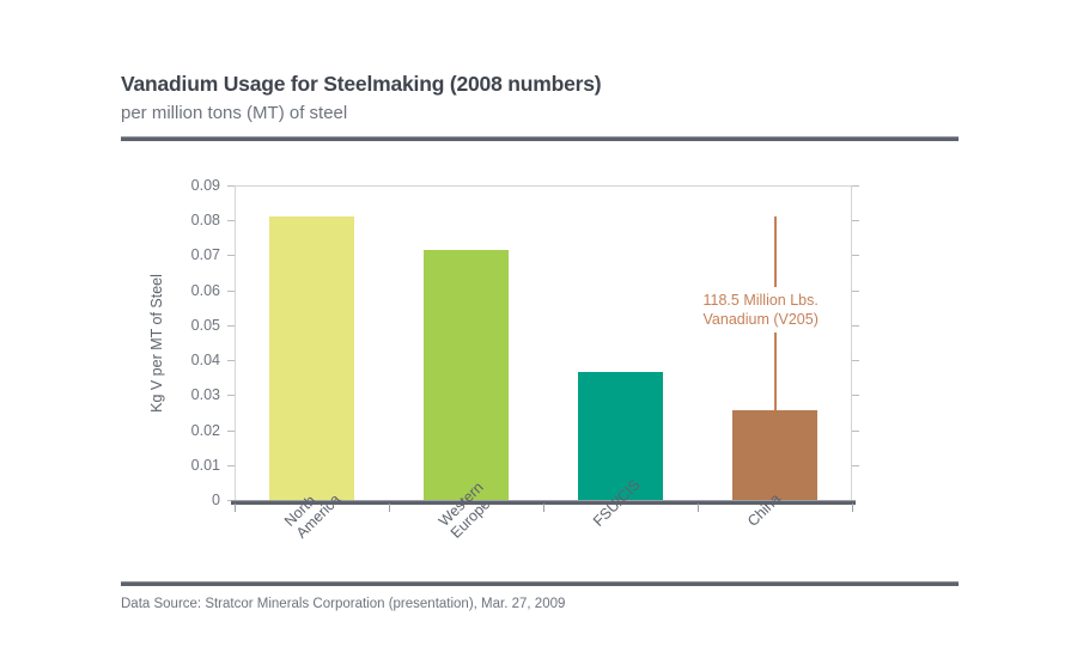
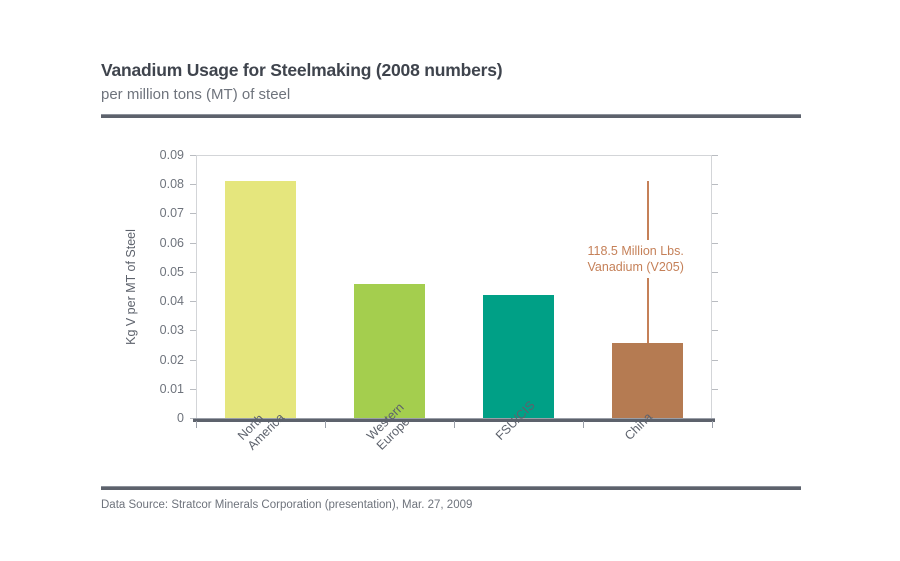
Western Europe: 0.071 -> 0.046
FSU/CIS: 0.036 -> 0.042
